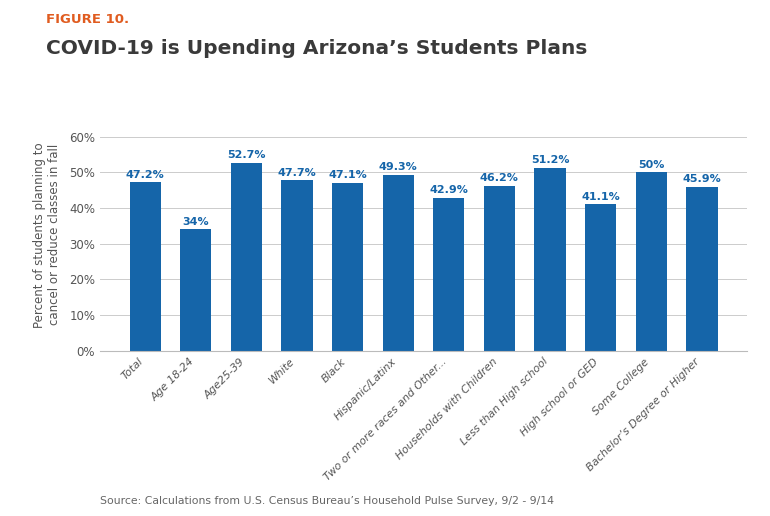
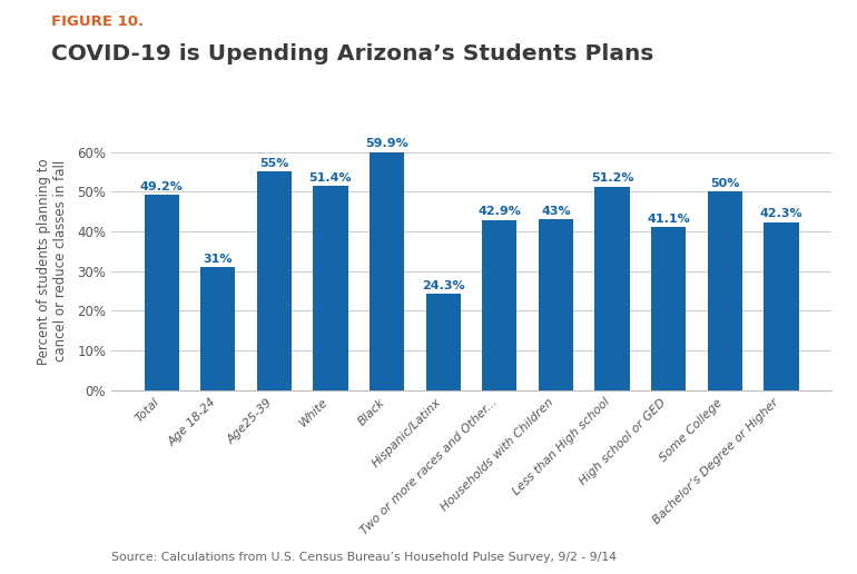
Total: 47.2% -> 49.2%
Age 18-24: 34% -> 31%
Age25-39: 52.7% -> 55%
White: 47.7% -> 51.4%
Black: 47.1% -> 59.9%
Hispanic/Latinx: 49.3% -> 24.3%
Households with Children: 46.2% -> 43%
Bachelor’s Degree or Higher: 45.9% -> 42.3%
